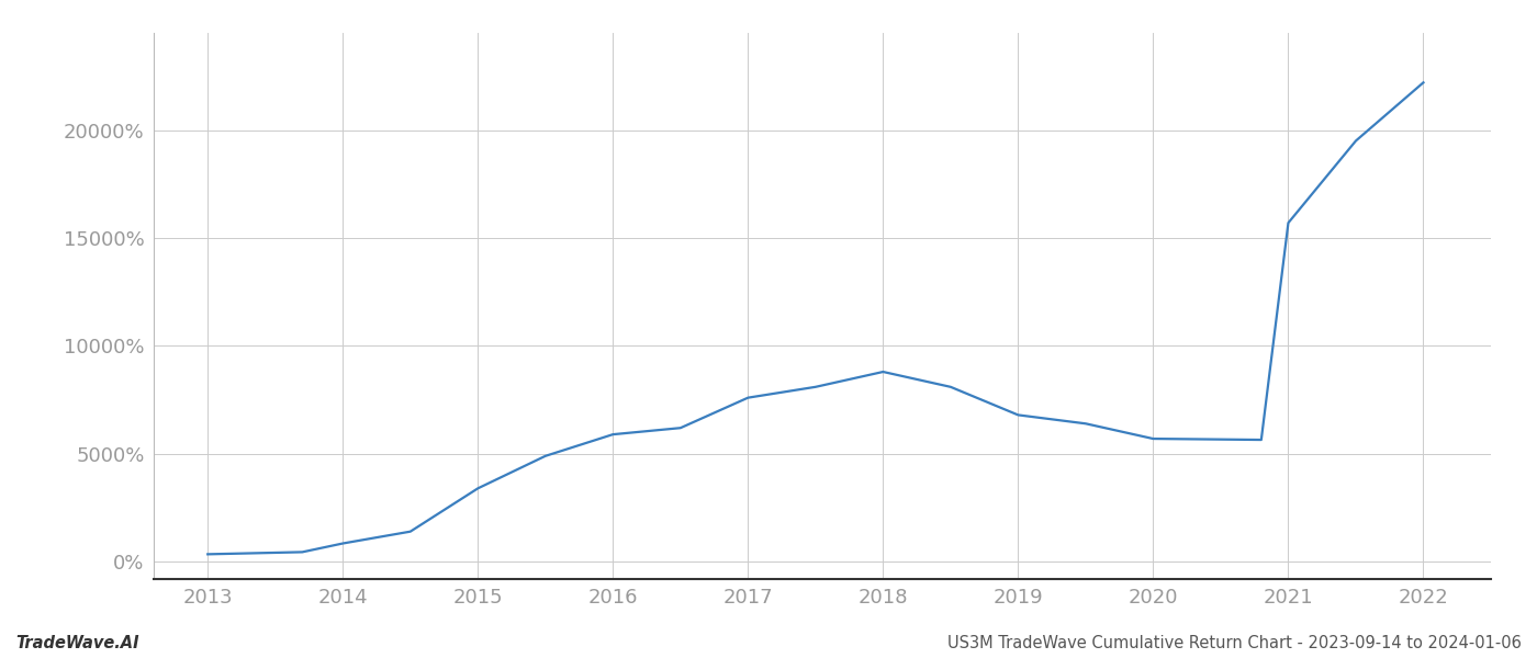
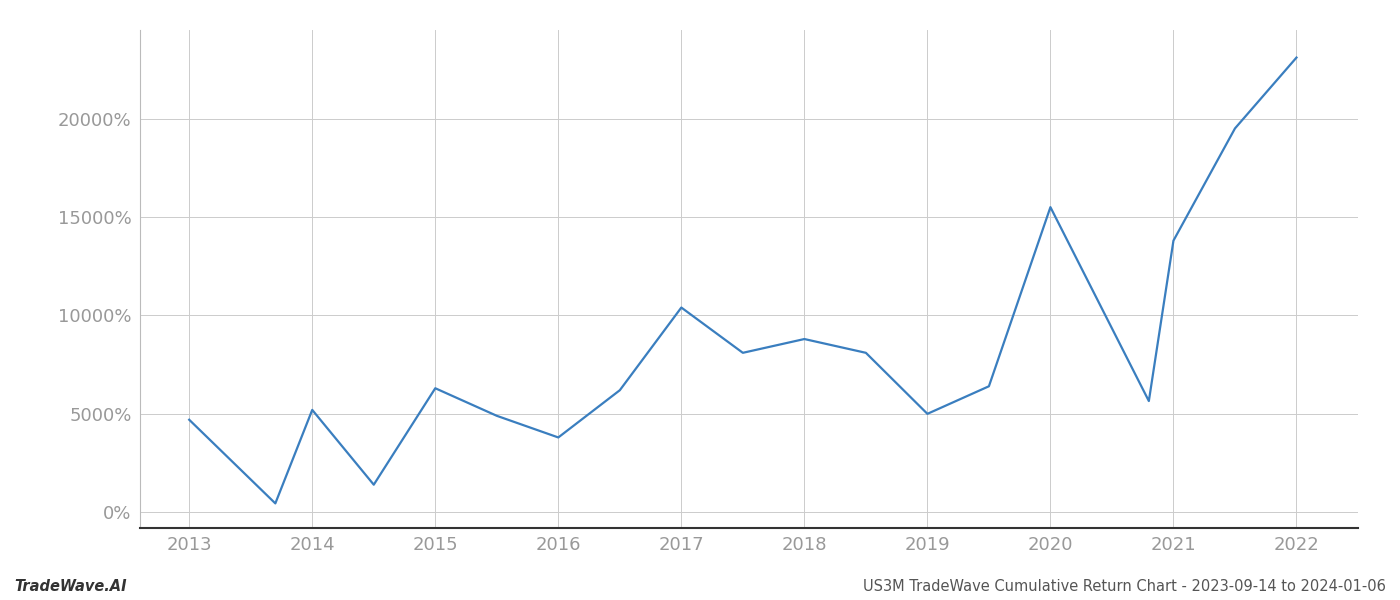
2013: 400% -> 4700%
2014: 800% -> 5200%
2015: 3400% -> 6300%
2016: 5900% -> 3800%
2017: 7600% -> 10400%
2019: 6800% -> 5000%
2020: 5700% -> 15500%
2021: 15700% -> 13800%
2022: 22200% -> 23100%
